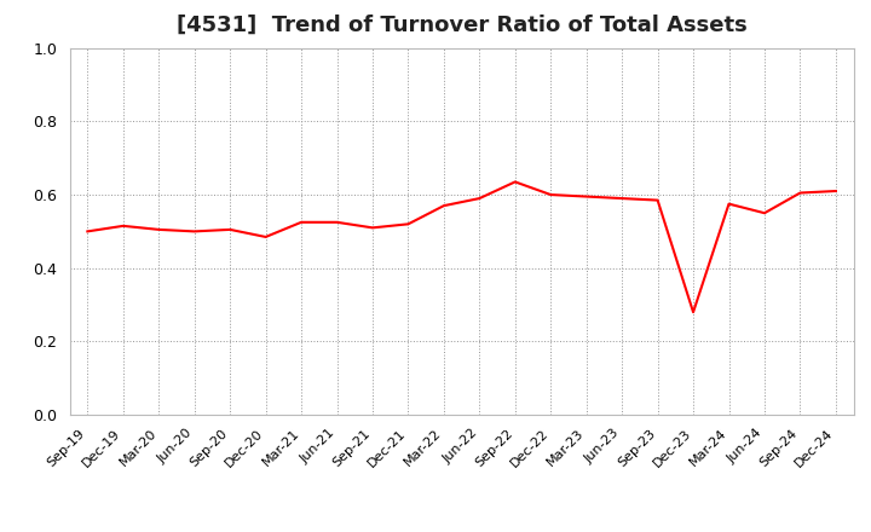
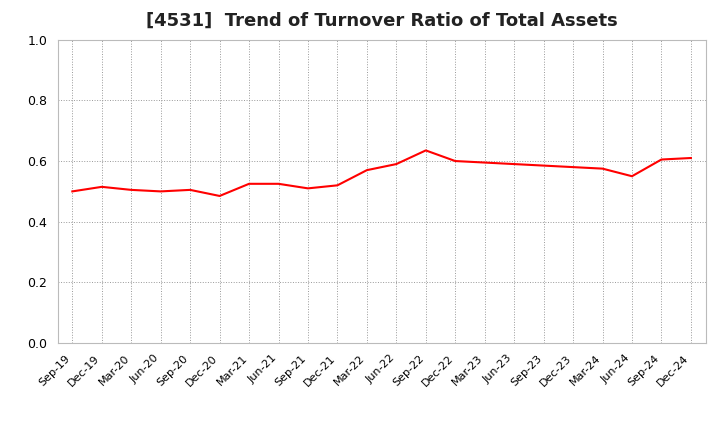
Dec-23: 0.280 -> 0.580
